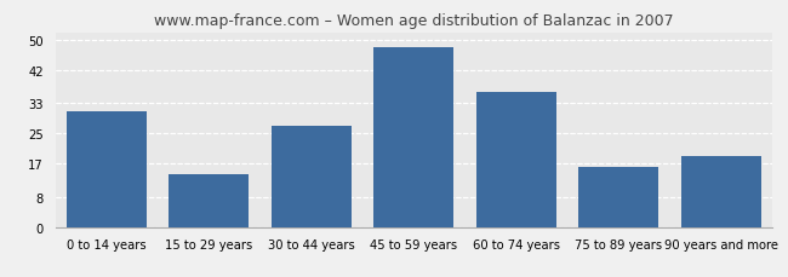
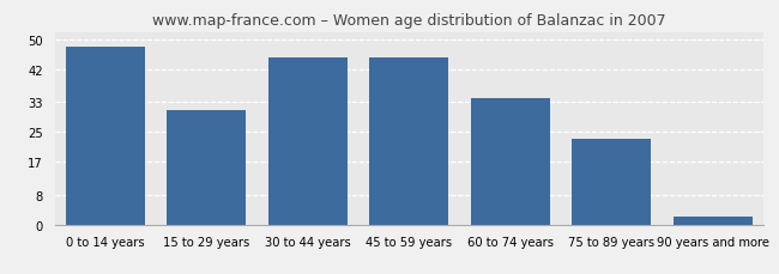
0 to 14 years: 31 -> 48
15 to 29 years: 14 -> 31
30 to 44 years: 27 -> 45
45 to 59 years: 48 -> 45
60 to 74 years: 36 -> 34
75 to 89 years: 16 -> 23
90 years and more: 19 -> 2
